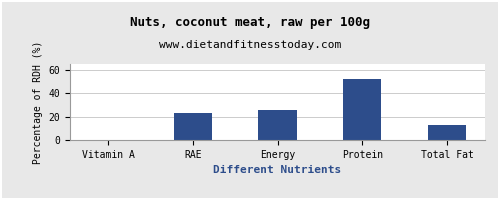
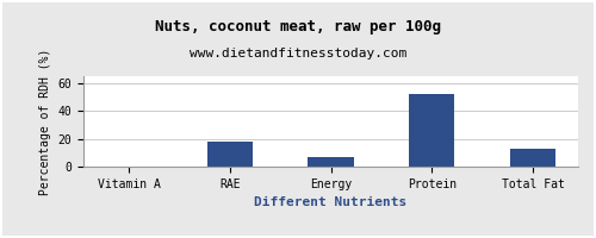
RAE: 23 -> 18
Energy: 26 -> 7
